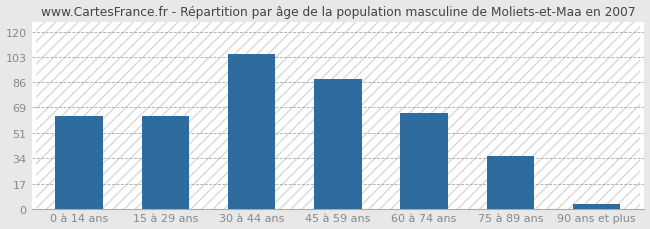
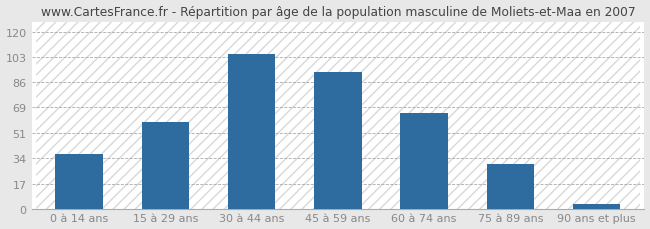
0 à 14 ans: 63 -> 37
15 à 29 ans: 63 -> 59
45 à 59 ans: 88 -> 93
75 à 89 ans: 36 -> 30
